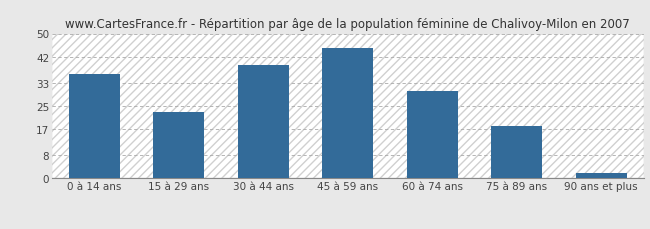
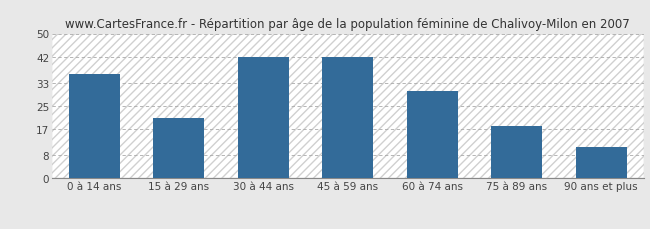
15 à 29 ans: 23 -> 21
30 à 44 ans: 39 -> 42
45 à 59 ans: 45 -> 42
90 ans et plus: 2 -> 11
